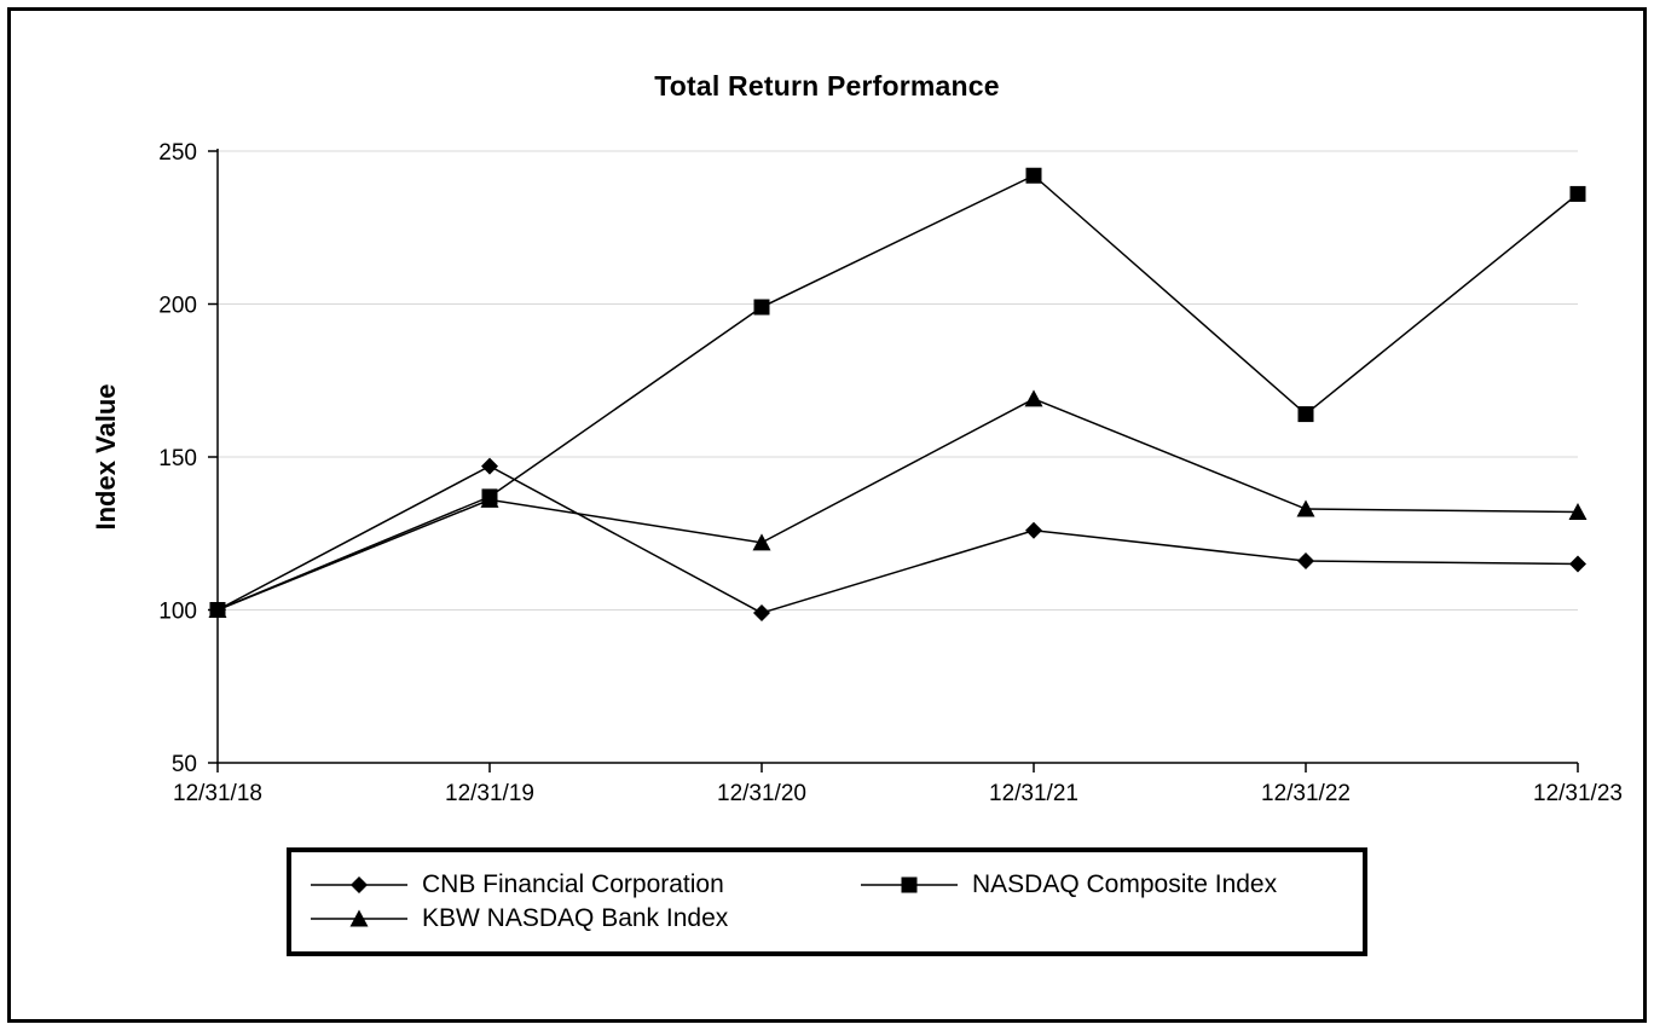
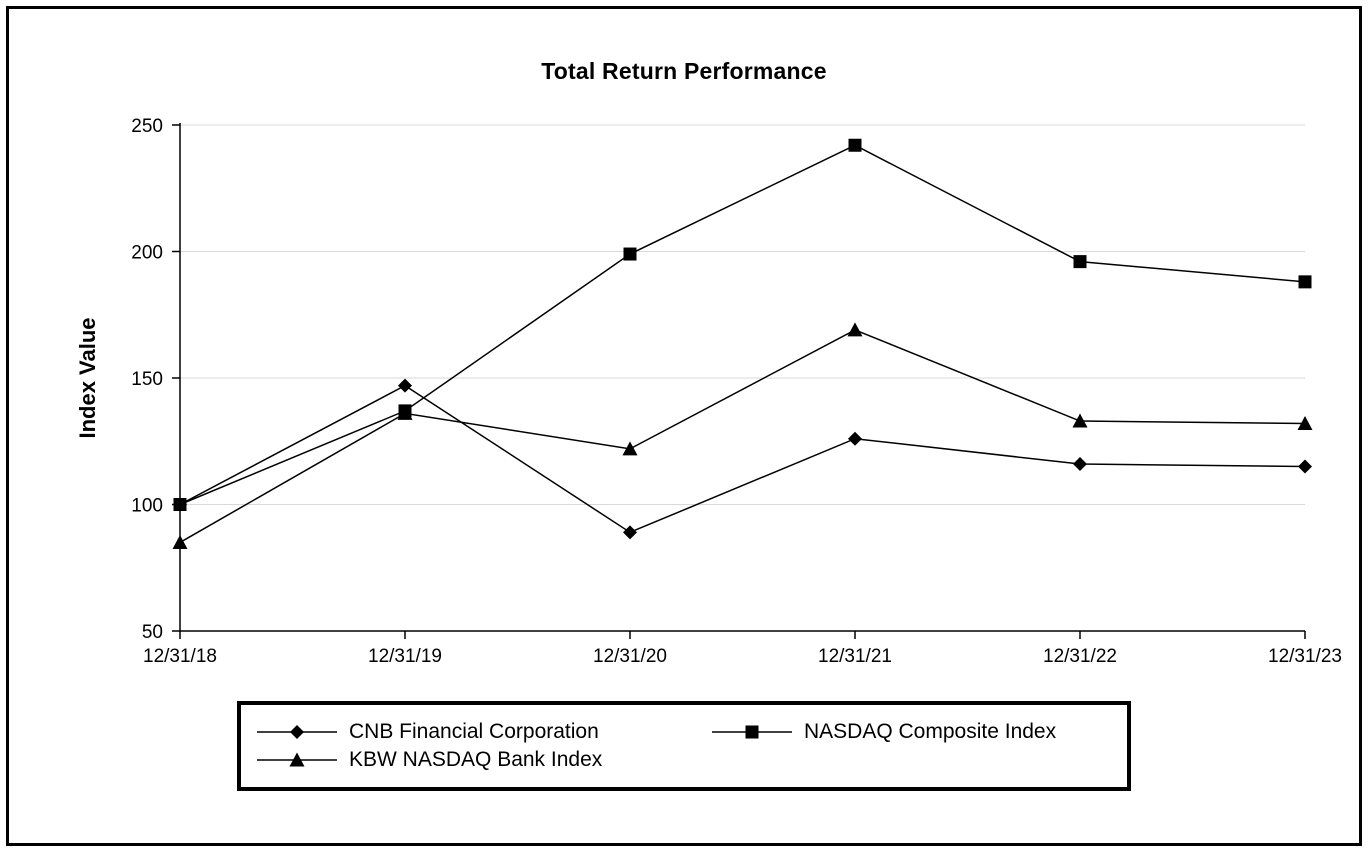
KBW NASDAQ Bank Index/12/31/18: 100 -> 85
CNB Financial Corporation/12/31/20: 99 -> 89
NASDAQ Composite Index/12/31/22: 164 -> 196
NASDAQ Composite Index/12/31/23: 236 -> 188
